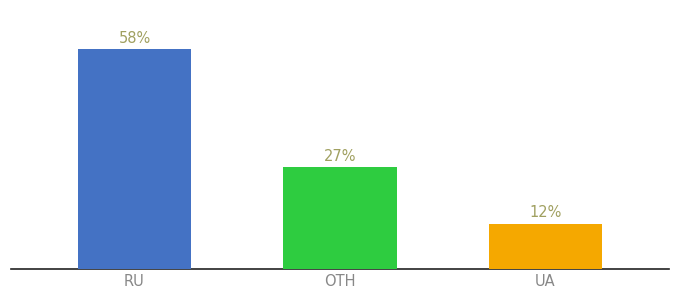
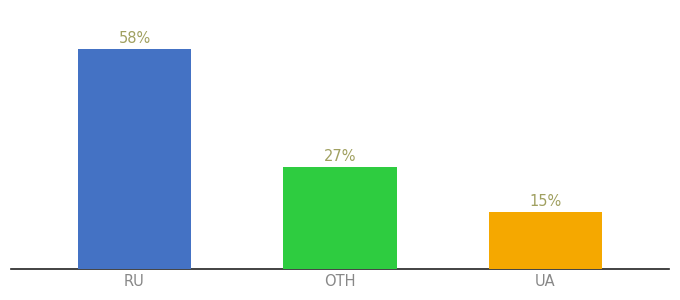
UA: 12% -> 15%
